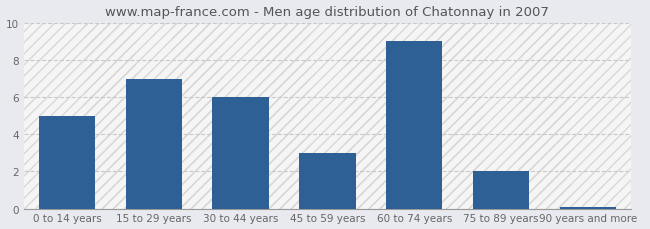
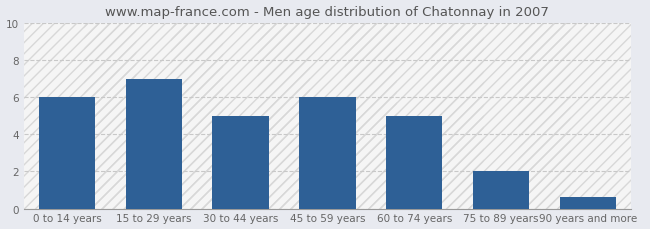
0 to 14 years: 5.0 -> 6.0
30 to 44 years: 6.0 -> 5.0
45 to 59 years: 3.0 -> 6.0
60 to 74 years: 9.0 -> 5.0
90 years and more: 0.1 -> 0.6
